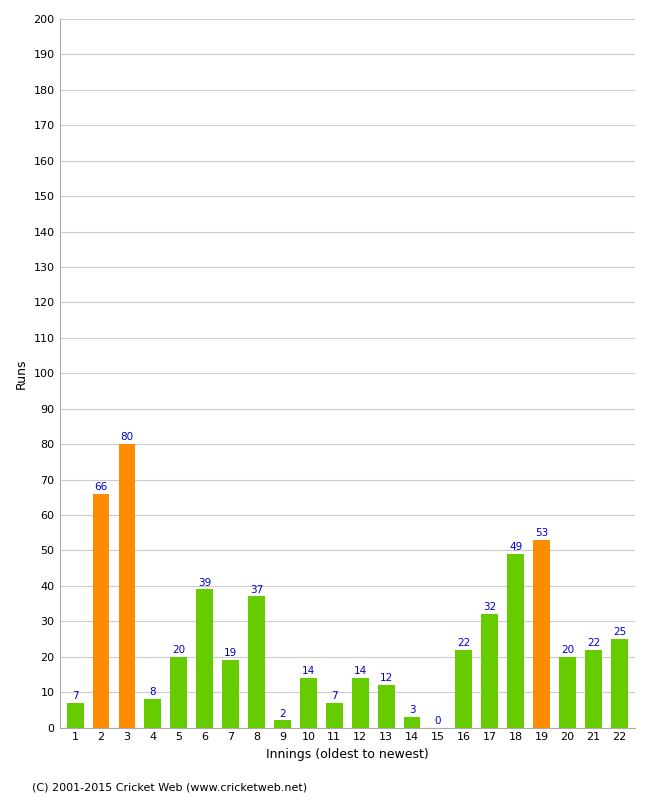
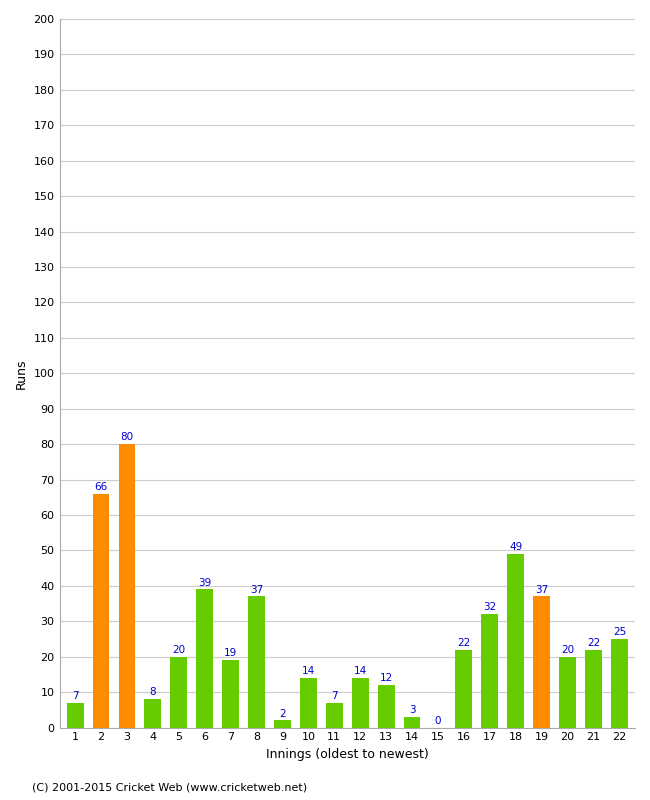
19: 53 -> 37
